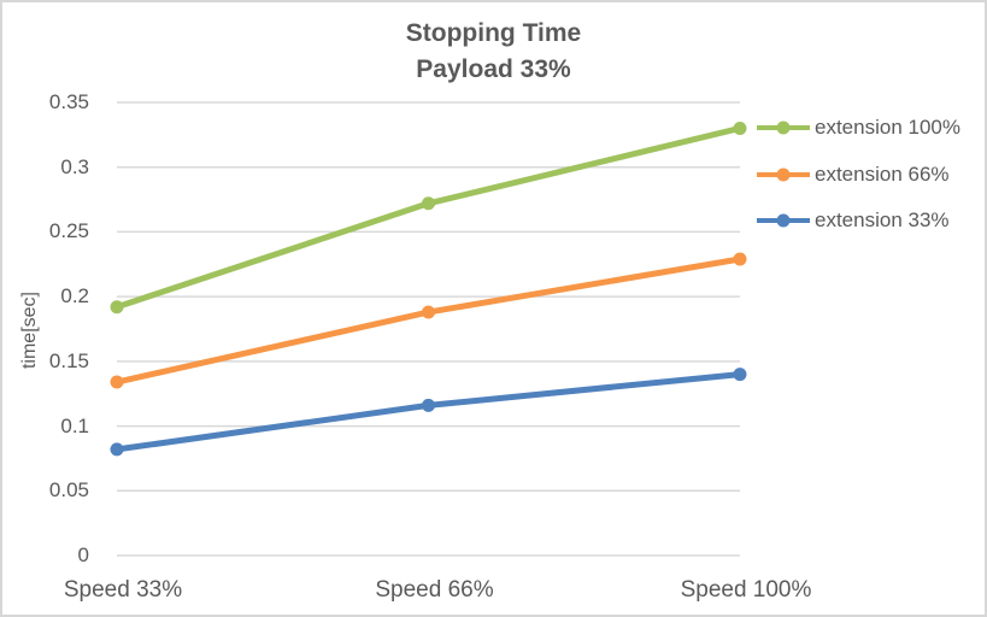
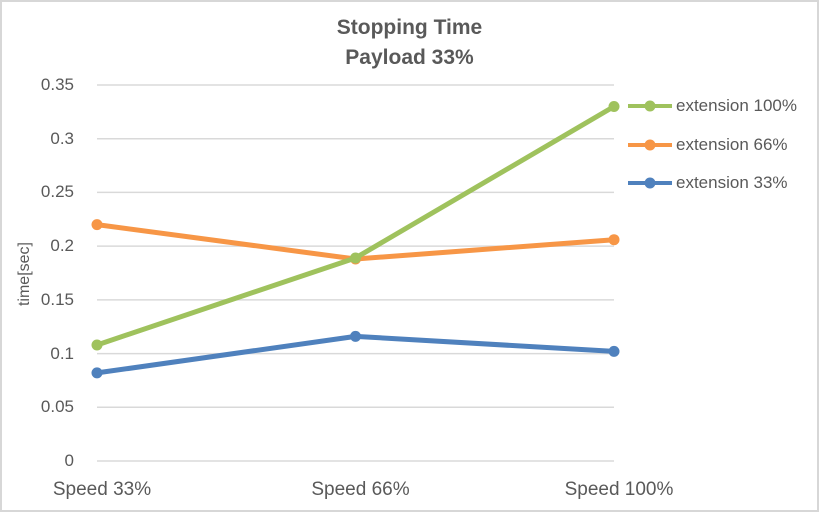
extension 100%/Speed 33%: 0.192 -> 0.108
extension 66%/Speed 33%: 0.134 -> 0.220
extension 100%/Speed 66%: 0.272 -> 0.189
extension 66%/Speed 100%: 0.229 -> 0.206
extension 33%/Speed 100%: 0.140 -> 0.102
